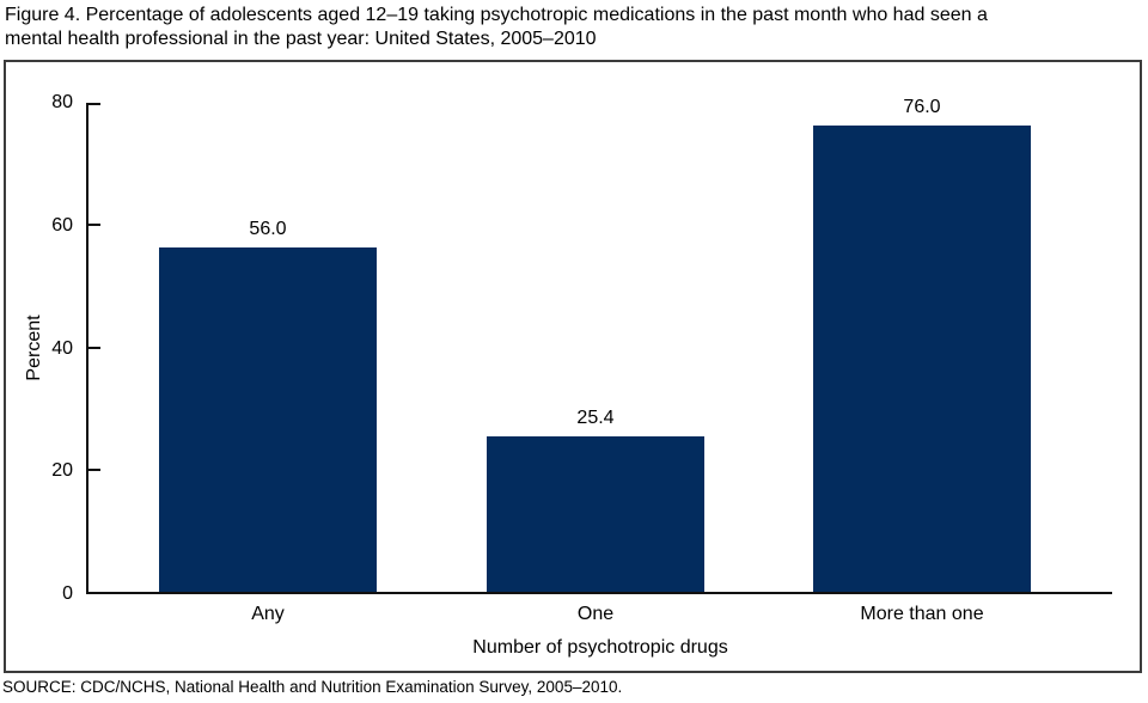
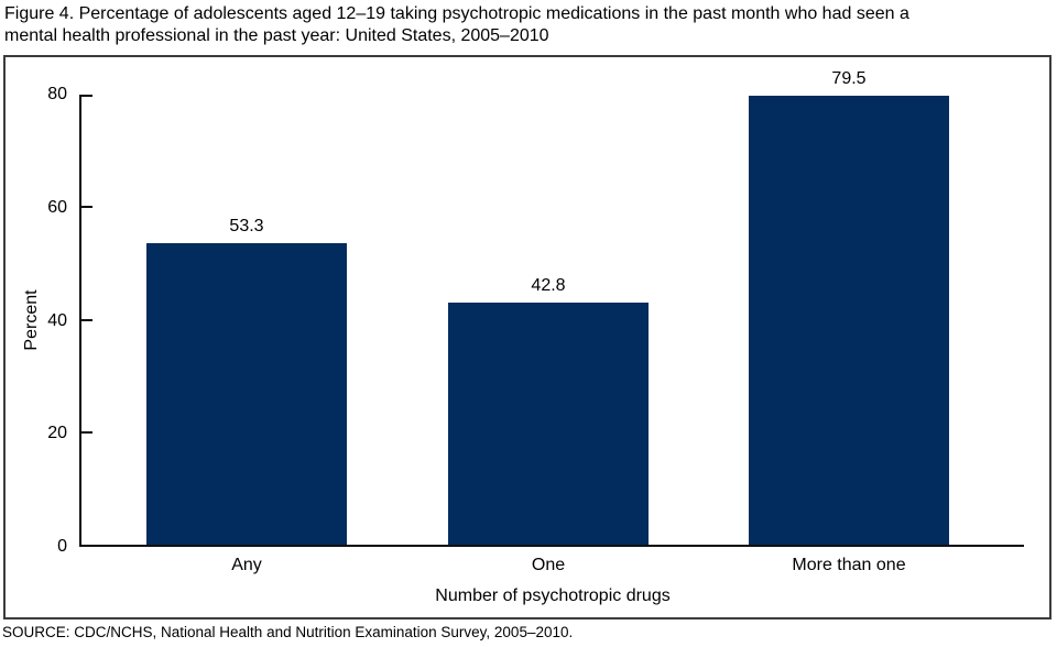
Any: 56.0 -> 53.3
One: 25.4 -> 42.8
More than one: 76.0 -> 79.5
